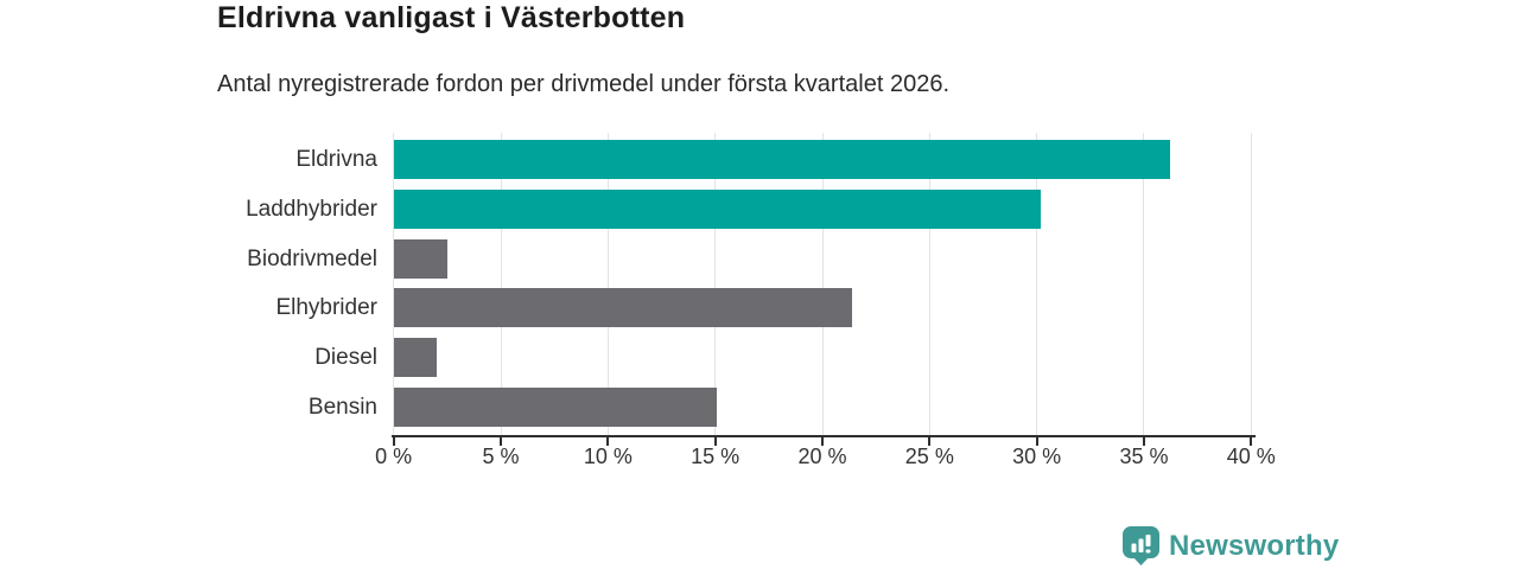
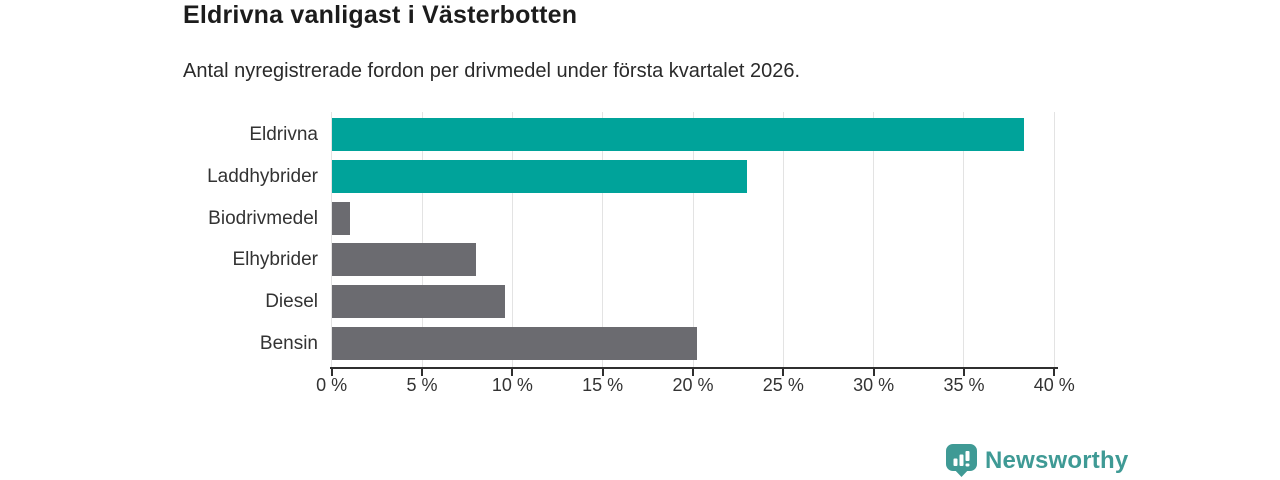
Eldrivna: 36.2% -> 38.3%
Laddhybrider: 30.2% -> 23.0%
Biodrivmedel: 2.5% -> 1.0%
Elhybrider: 21.4% -> 8.0%
Diesel: 2.0% -> 9.6%
Bensin: 15.1% -> 20.2%
